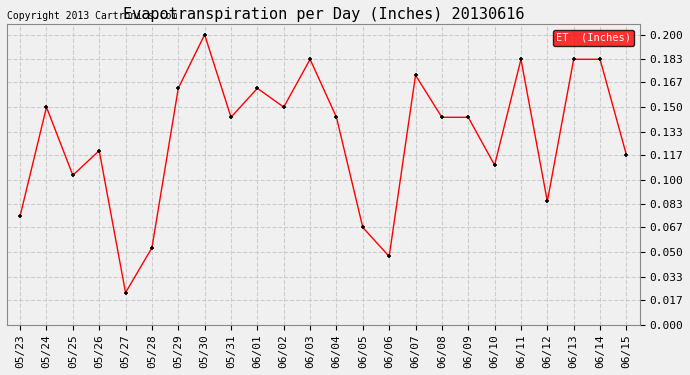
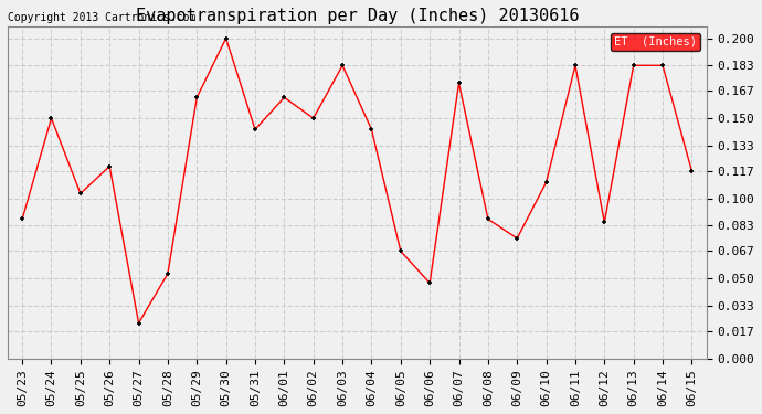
05/23: 0.075 -> 0.087
06/08: 0.143 -> 0.087
06/09: 0.143 -> 0.075
